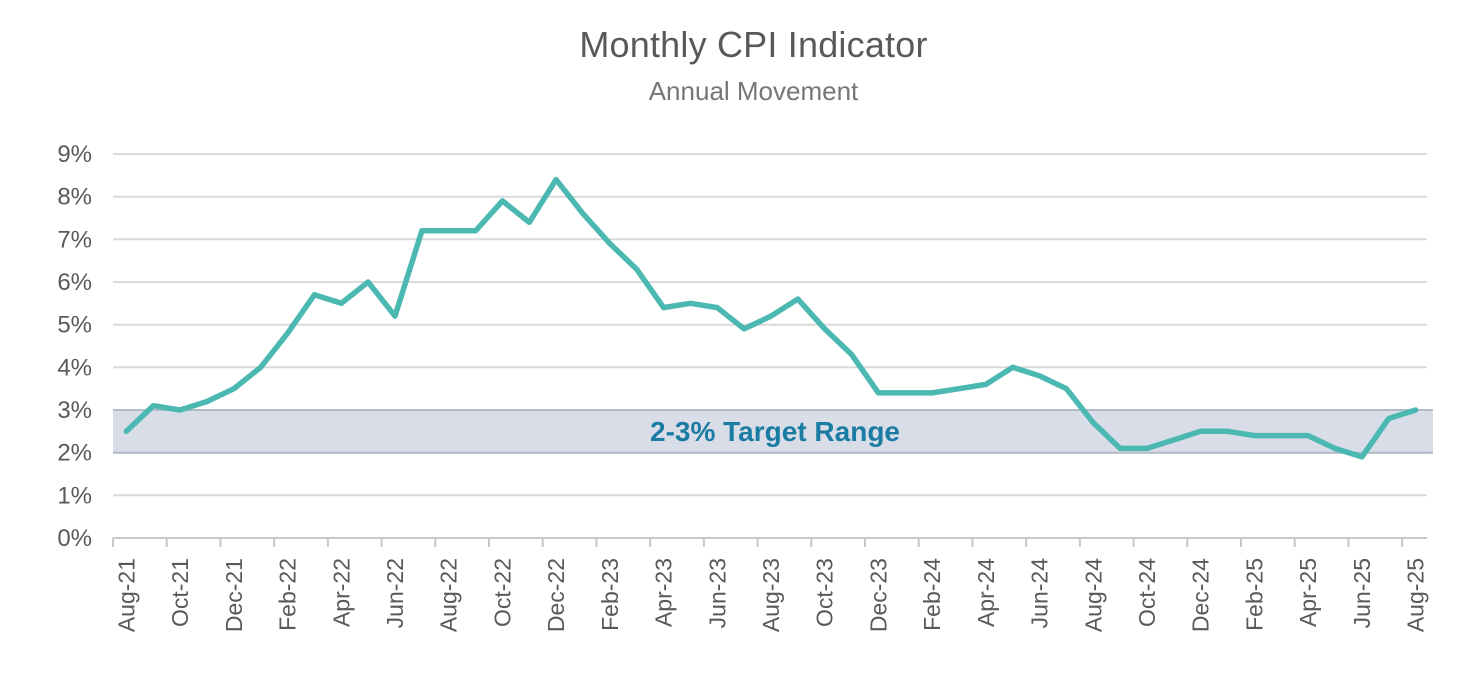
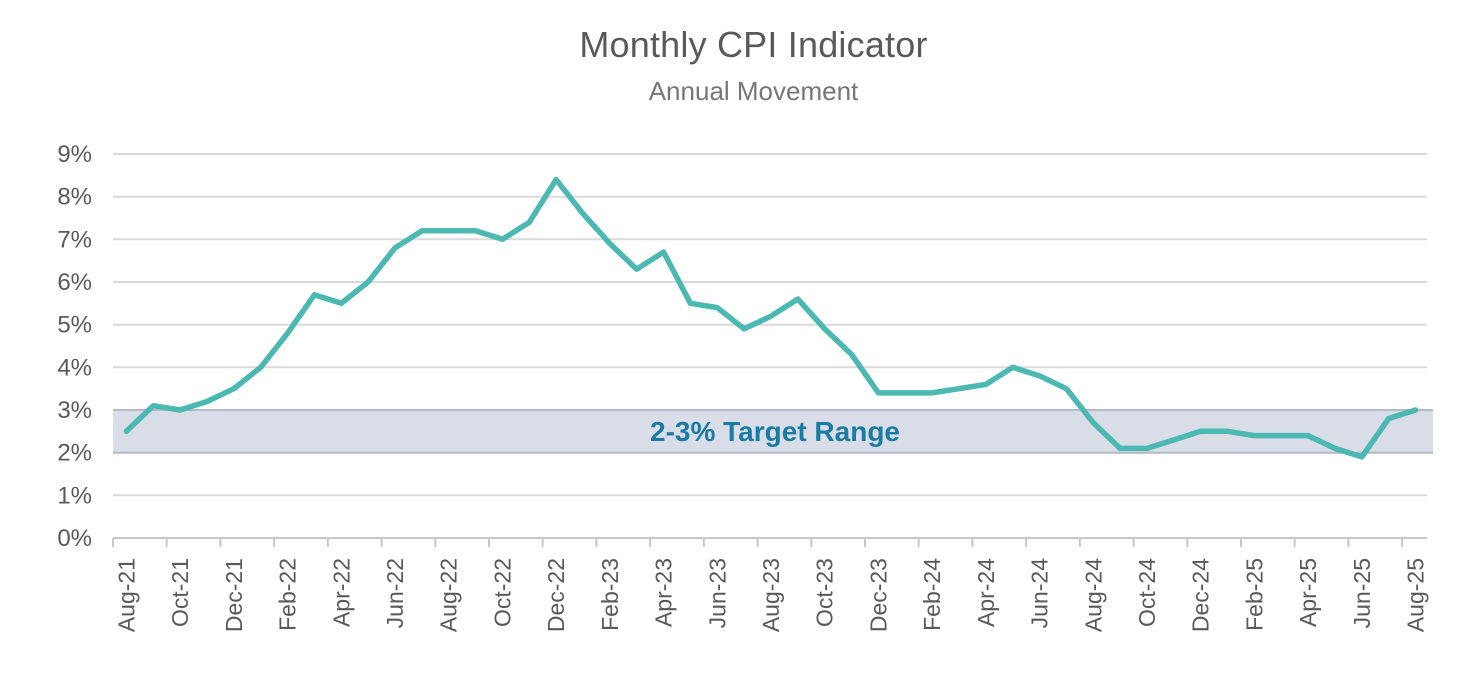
Jun-22: 5.2% -> 6.8%
Oct-22: 7.9% -> 7.0%
Apr-23: 5.4% -> 6.7%
